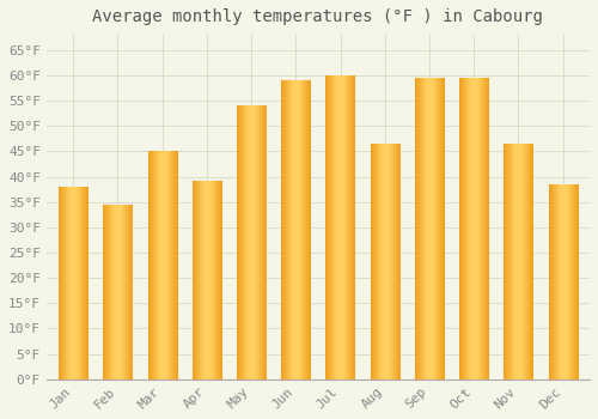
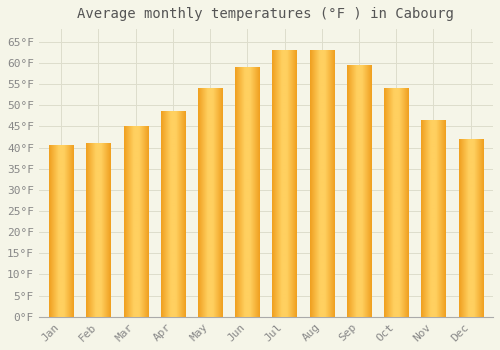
Jan: 38.0°F -> 40.5°F
Feb: 34.5°F -> 41.0°F
Apr: 39.0°F -> 48.5°F
Jul: 60.0°F -> 63.0°F
Aug: 46.5°F -> 63.0°F
Oct: 59.5°F -> 54.0°F
Dec: 38.5°F -> 42.0°F
